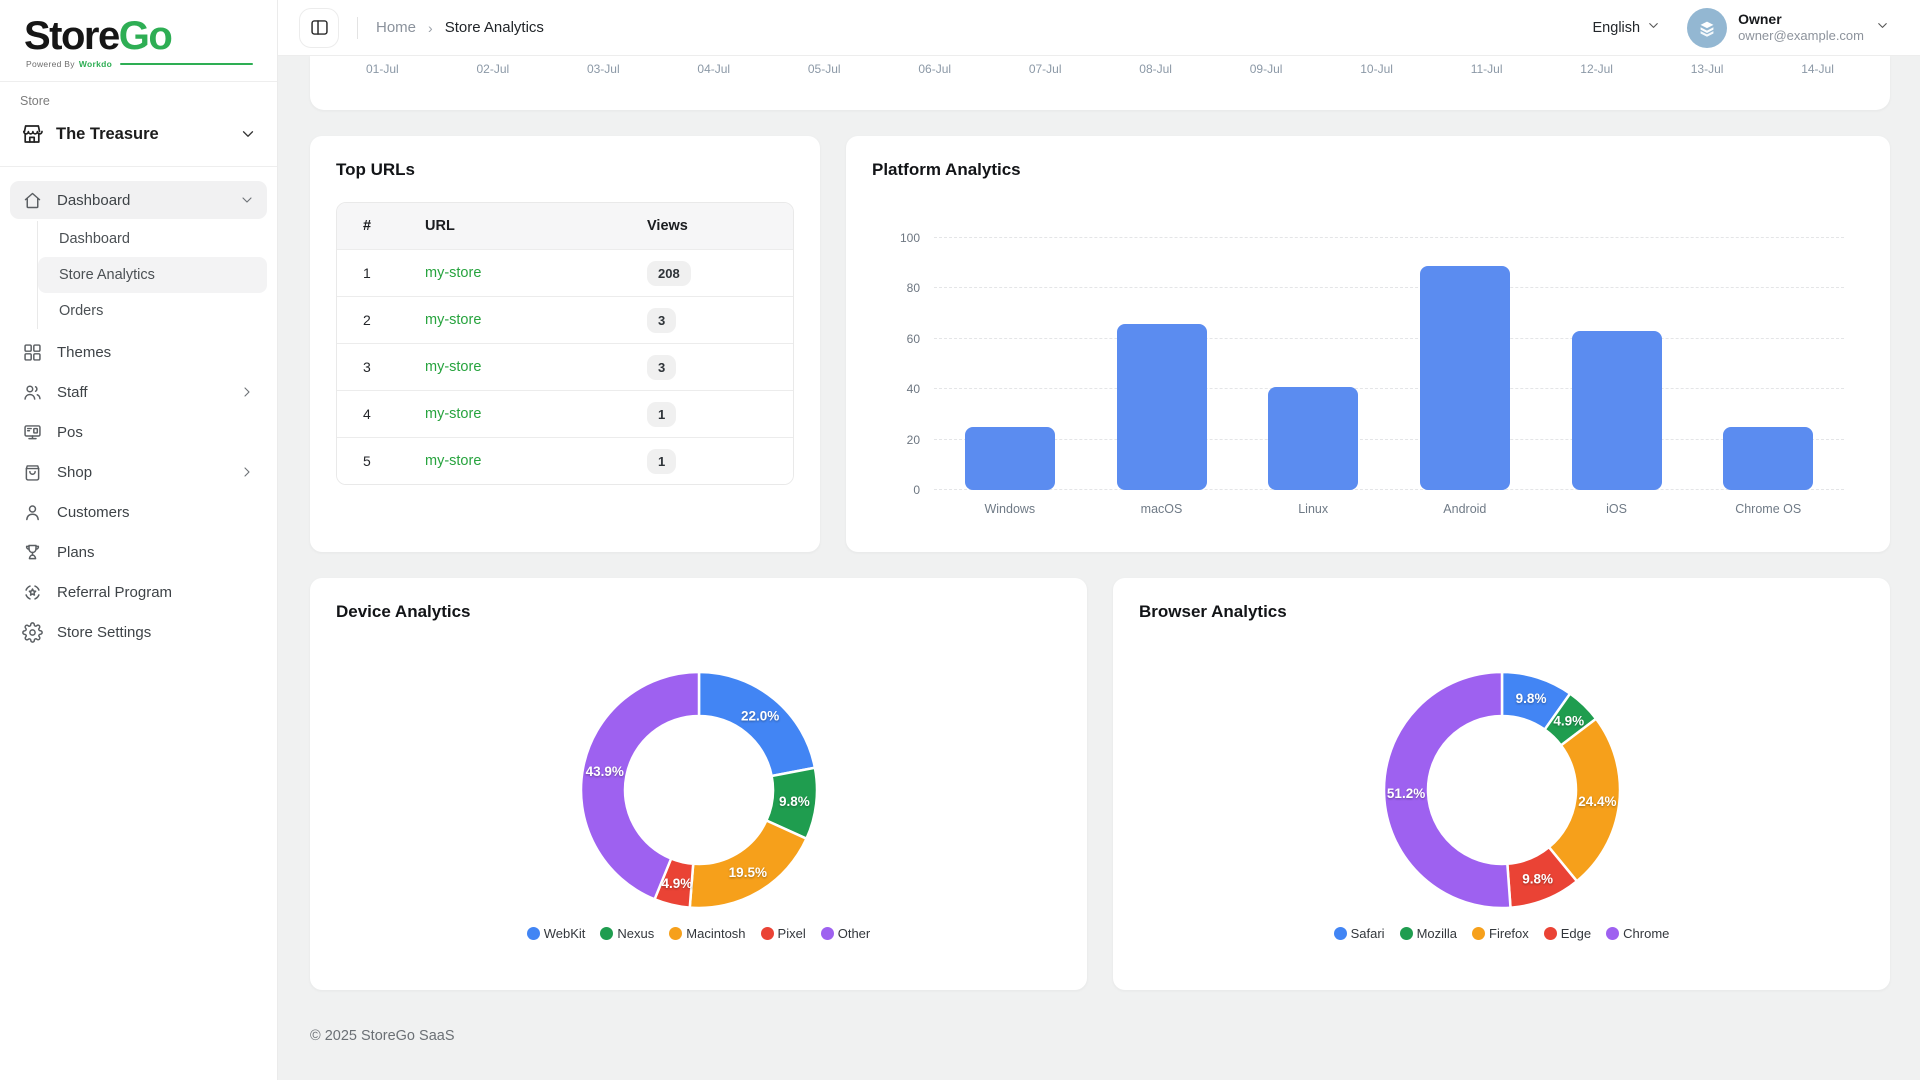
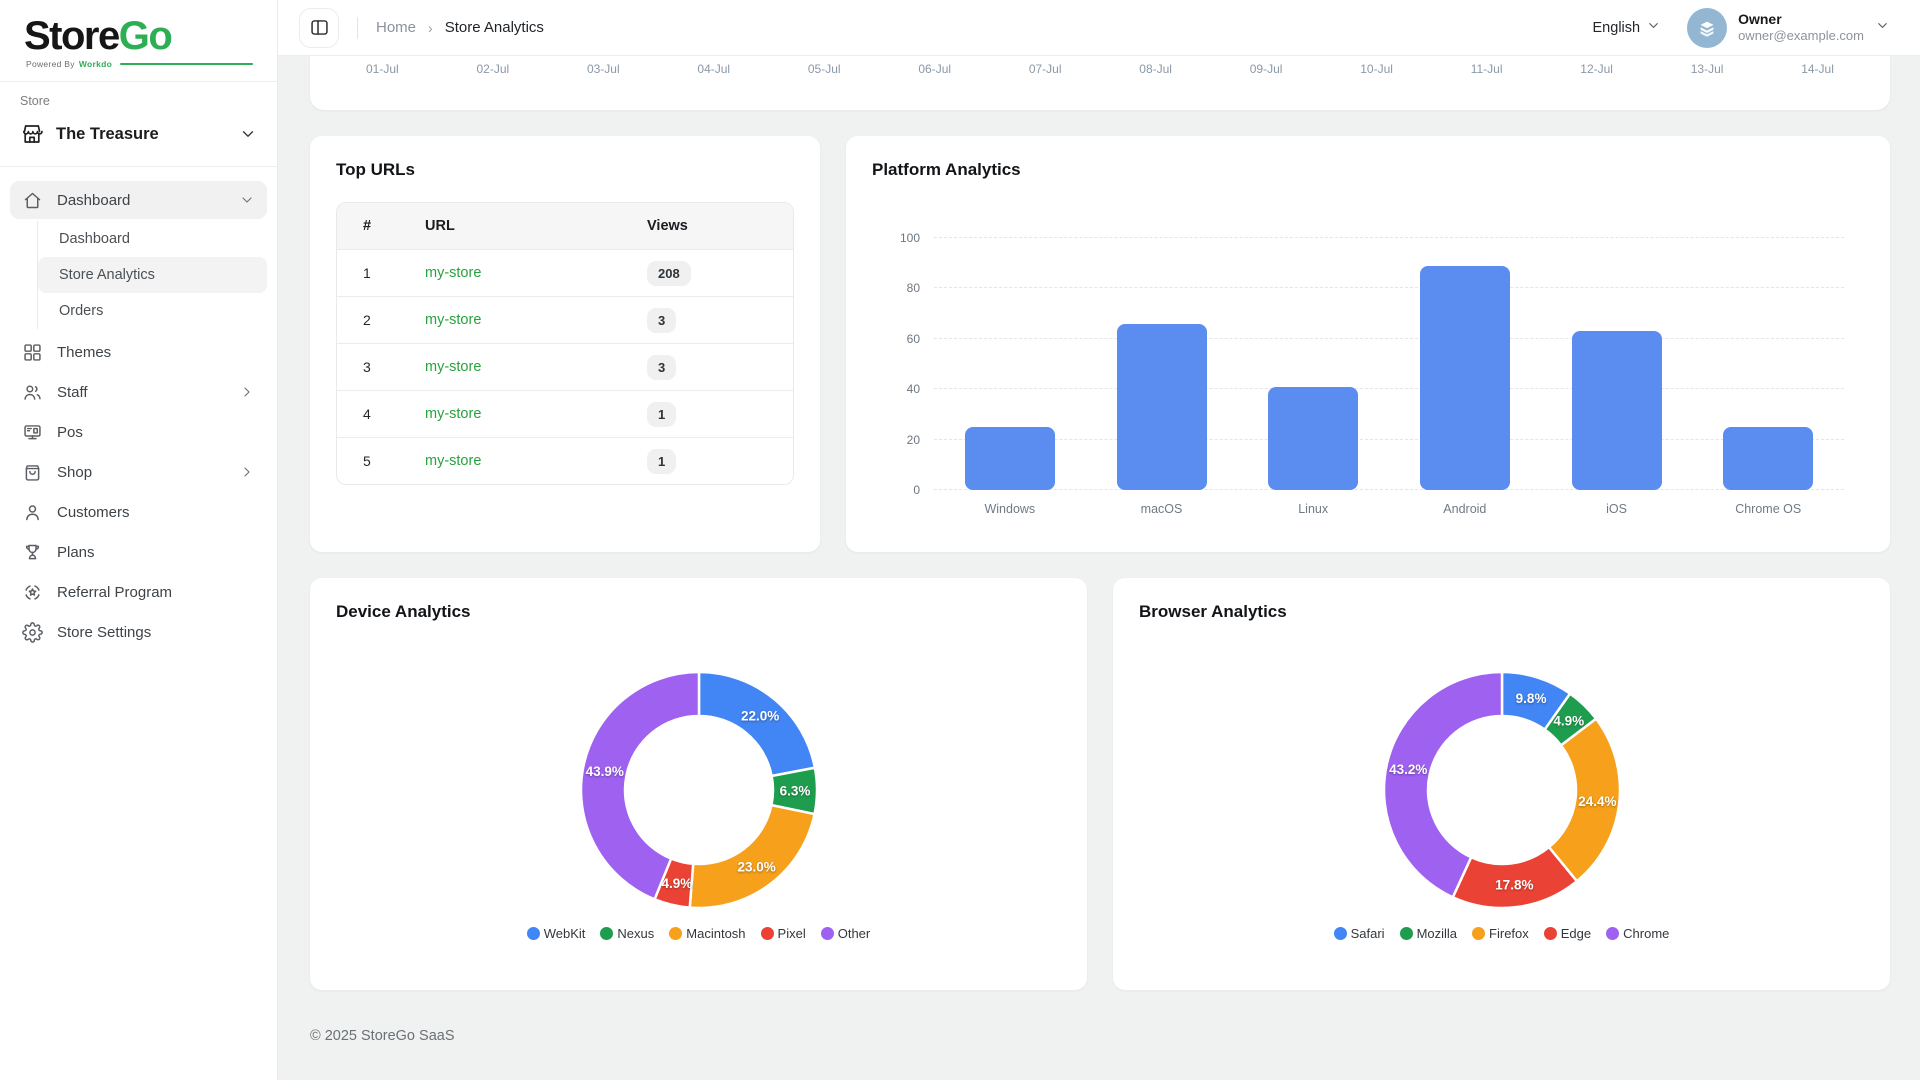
Device Analytics/Nexus: 9.8% -> 6.3%
Device Analytics/Macintosh: 19.5% -> 23.0%
Browser Analytics/Edge: 9.8% -> 17.8%
Browser Analytics/Chrome: 51.2% -> 43.2%
